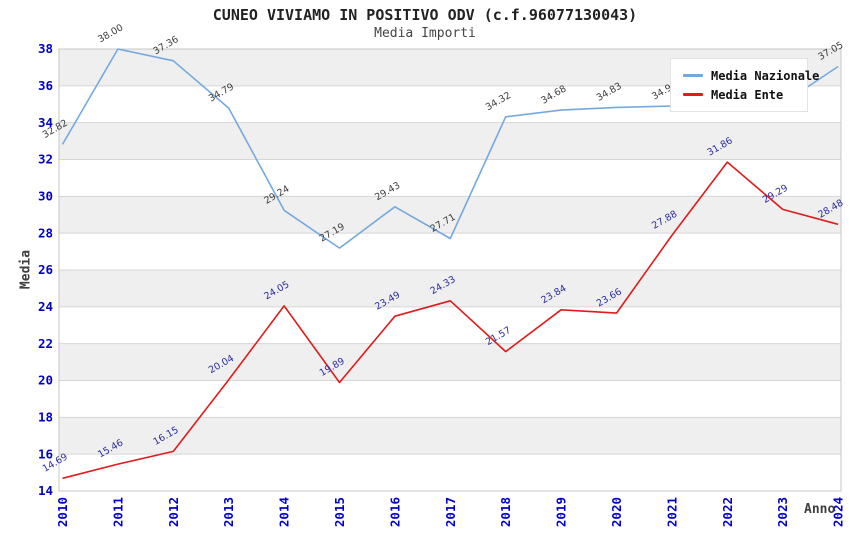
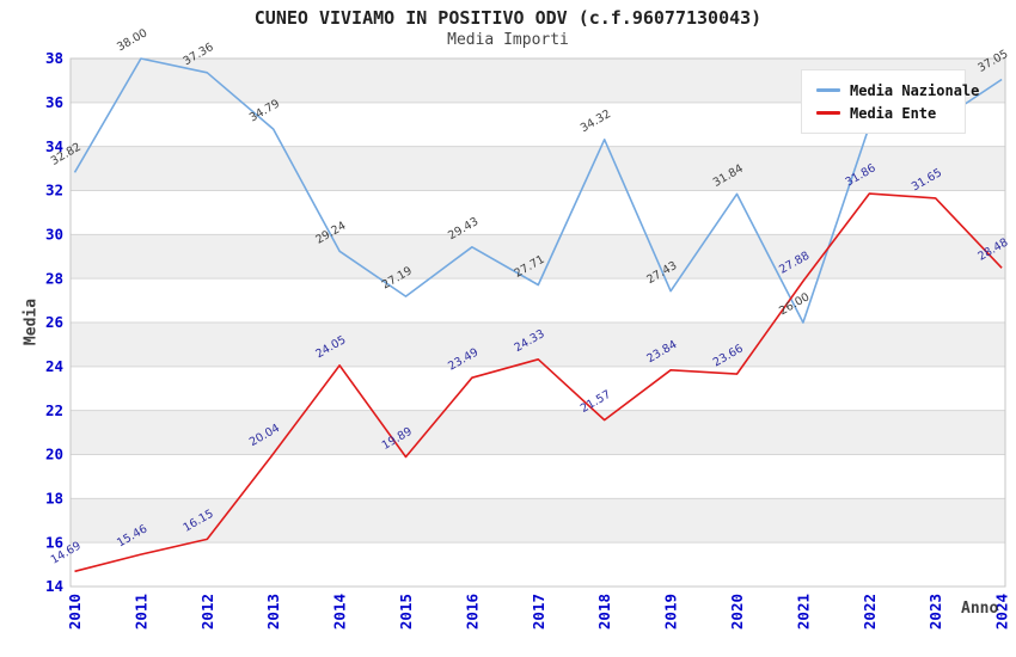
Media Nazionale/2019: 34.68 -> 27.43
Media Nazionale/2020: 34.83 -> 31.84
Media Nazionale/2021: 34.90 -> 26.00
Media Ente/2023: 29.29 -> 31.65
